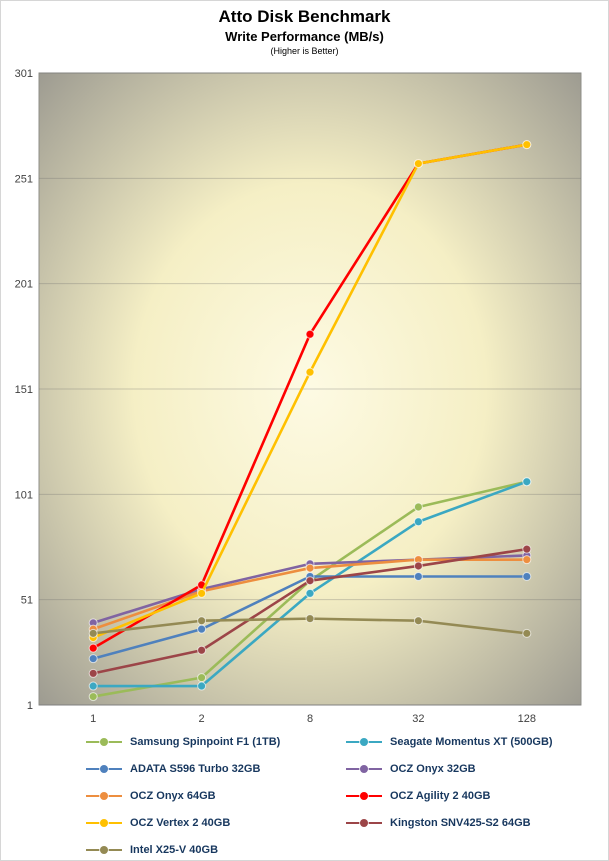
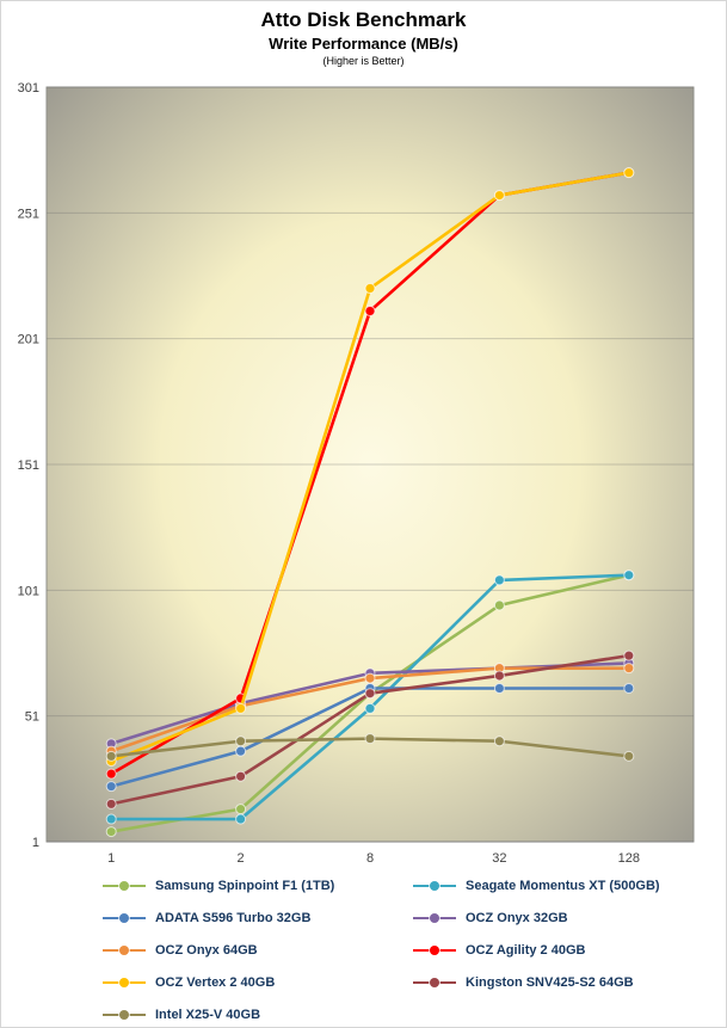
OCZ Agility 2 40GB/8: 177 -> 212
OCZ Vertex 2 40GB/8: 159 -> 221
Seagate Momentus XT (500GB)/32: 88 -> 105
